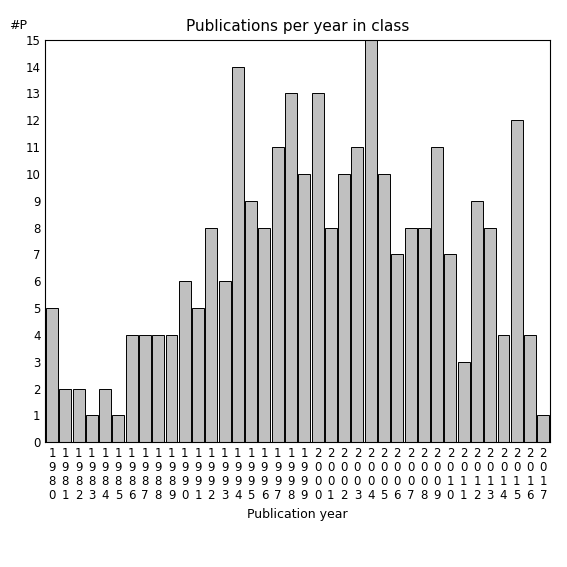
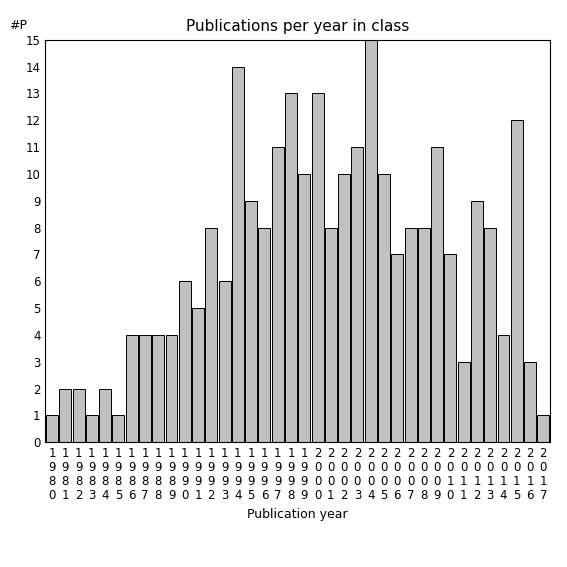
1 9 8 0: 5 -> 1
2 0 1 6: 4 -> 3
